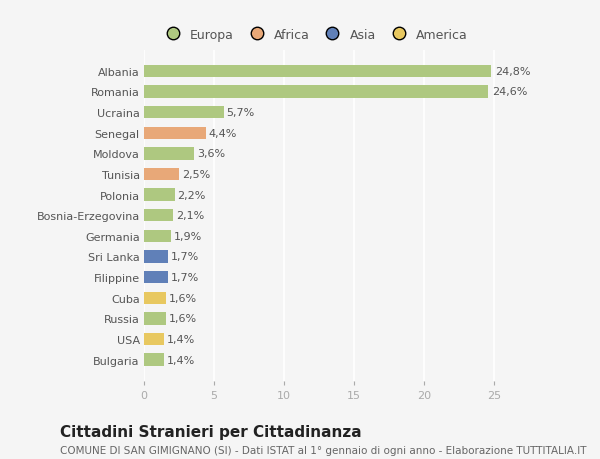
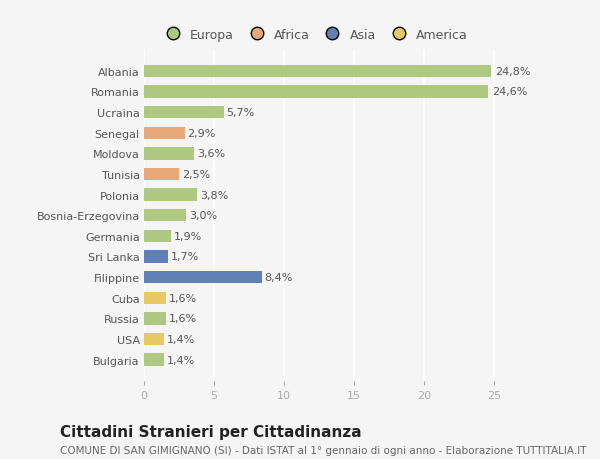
Senegal: 4,4% -> 2,9%
Polonia: 2,2% -> 3,8%
Bosnia-Erzegovina: 2,1% -> 3,0%
Filippine: 1,7% -> 8,4%
